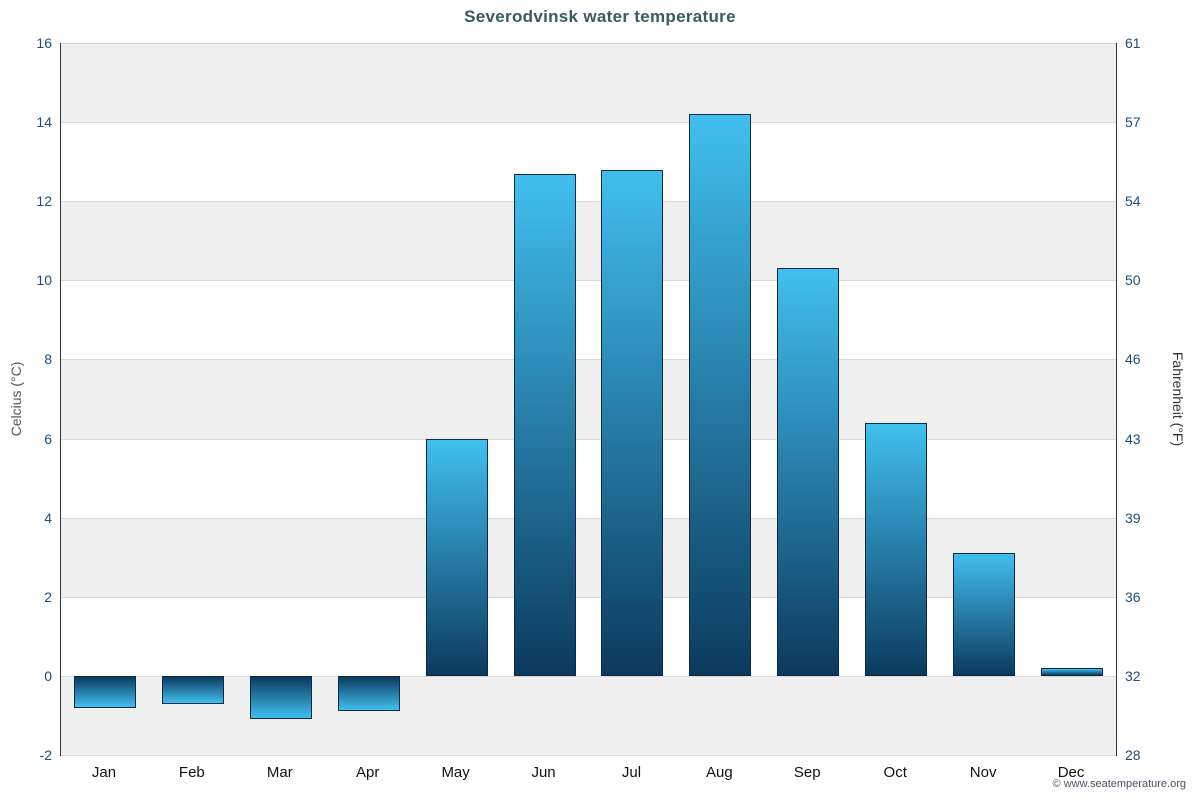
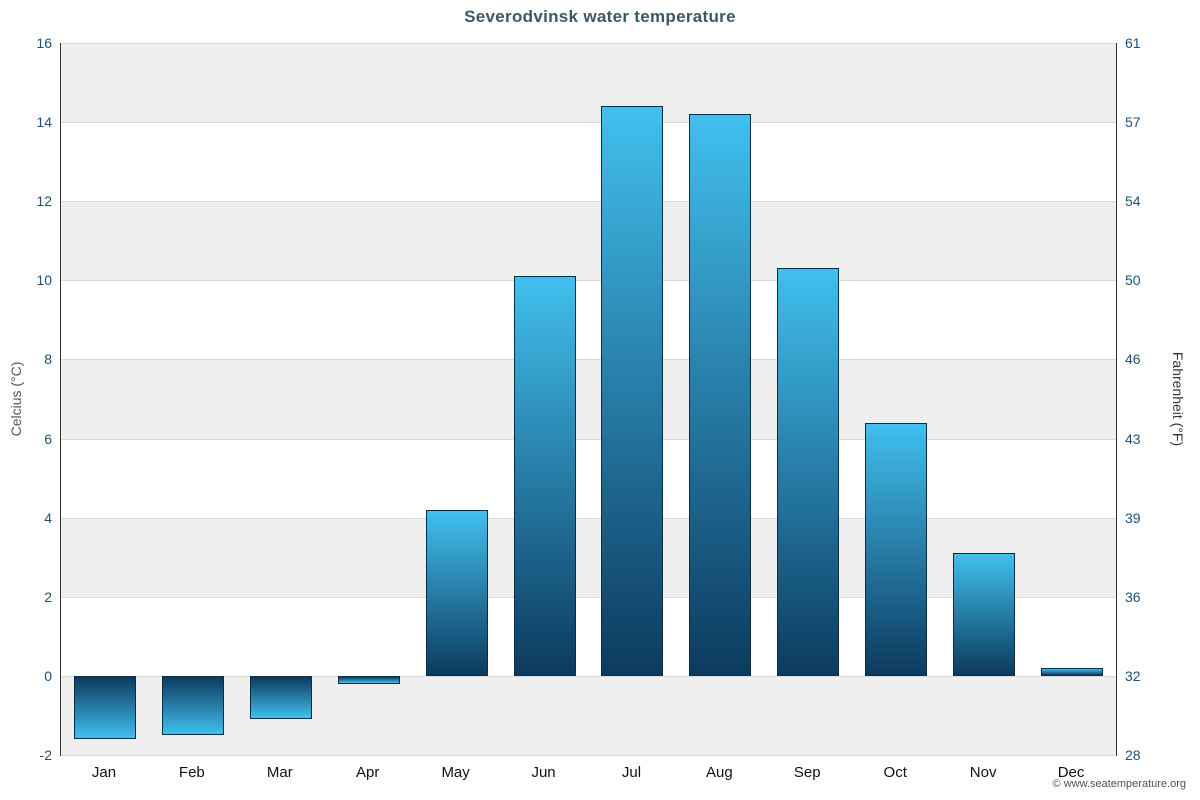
Jan: -0.8 -> -1.6
Feb: -0.7 -> -1.5
Apr: -0.9 -> -0.2
May: 6.0 -> 4.2
Jun: 12.7 -> 10.1
Jul: 12.8 -> 14.4
